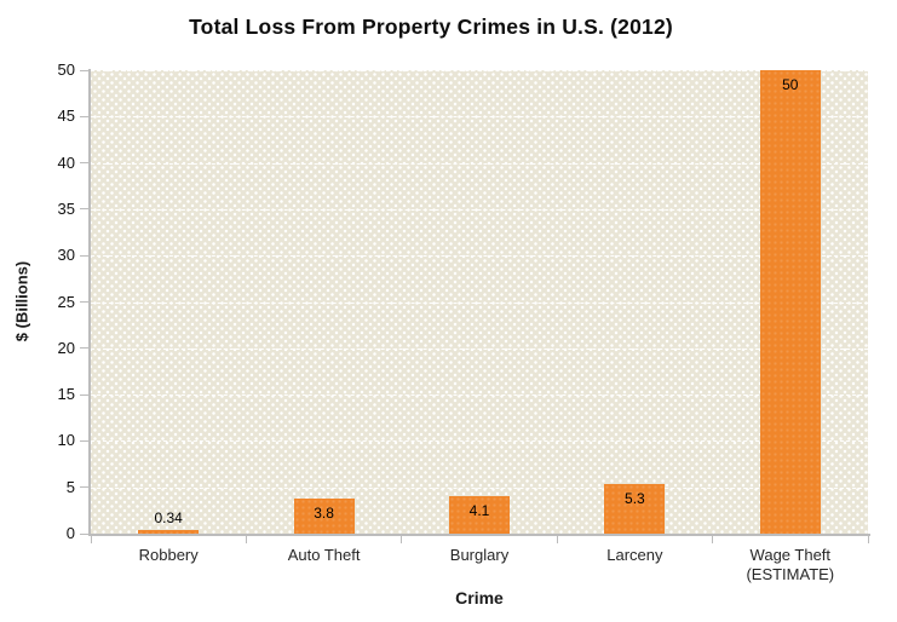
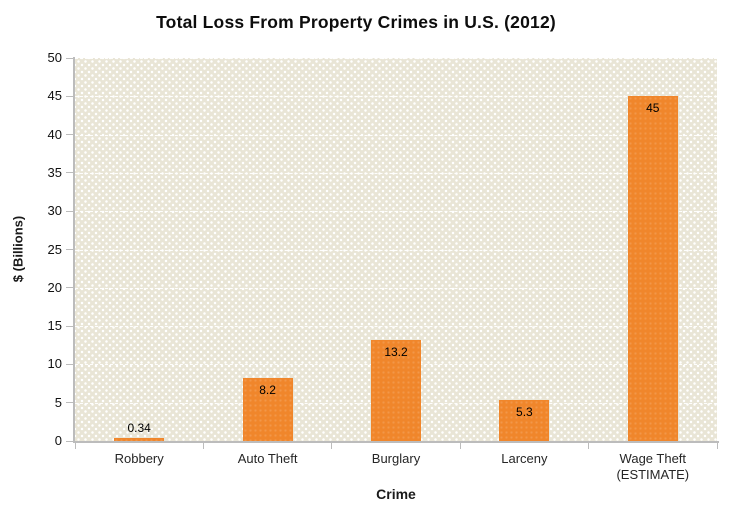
Auto Theft: 3.8 -> 8.2
Burglary: 4.1 -> 13.2
Wage Theft (ESTIMATE): 50 -> 45
